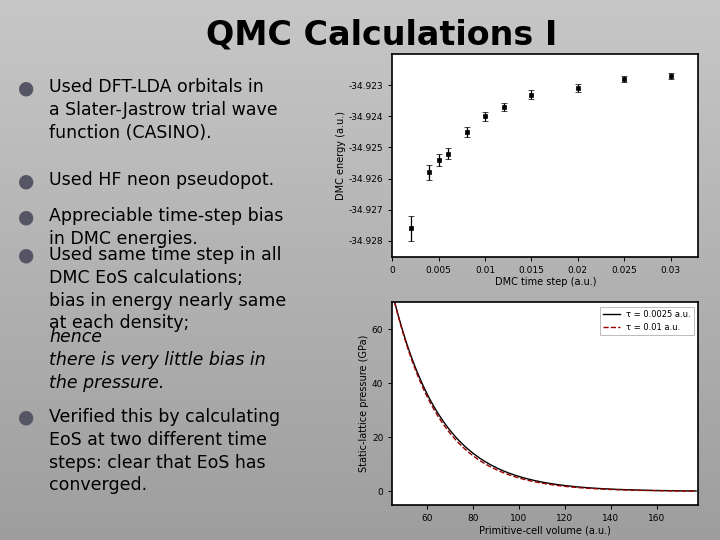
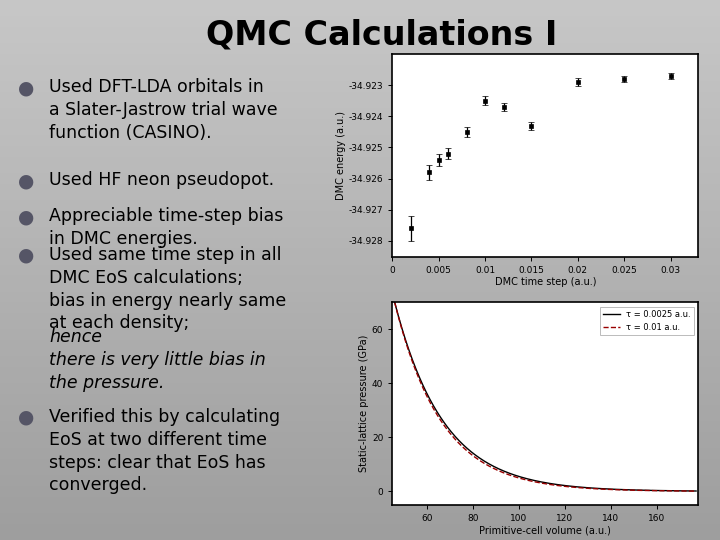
0.01: -34.9240 -> -34.9235
0.015: -34.9233 -> -34.9243
0.02: -34.9231 -> -34.9229
